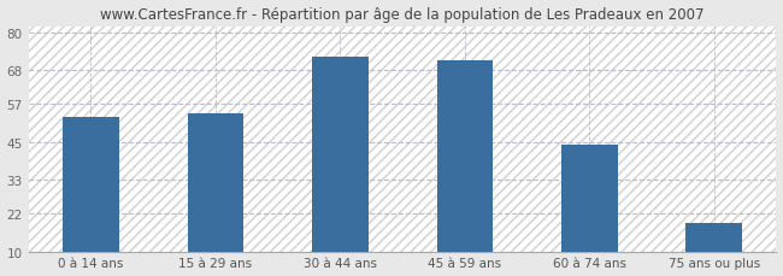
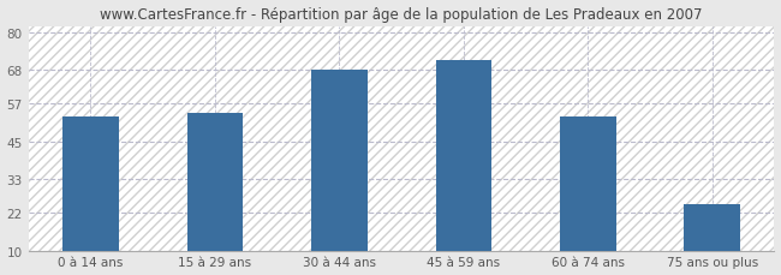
30 à 44 ans: 72 -> 68
60 à 74 ans: 44 -> 53
75 ans ou plus: 19 -> 25
